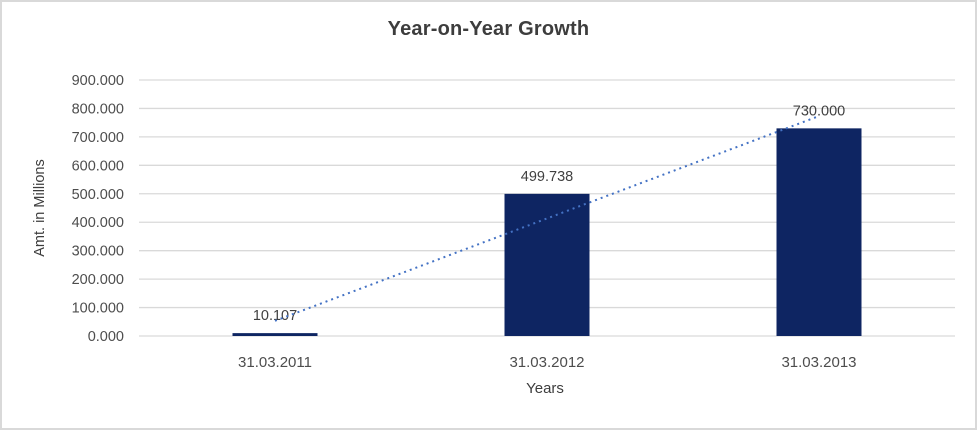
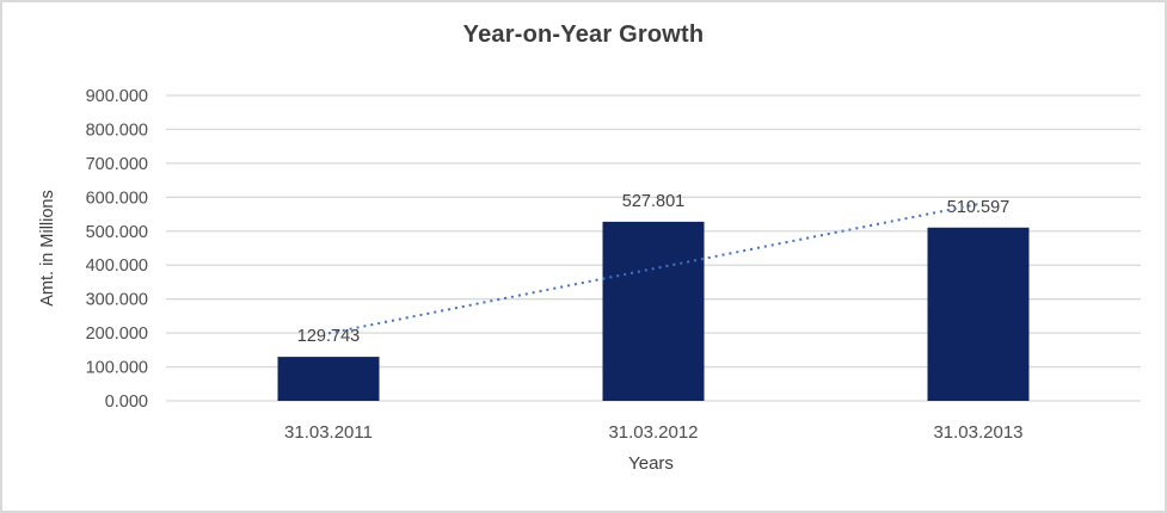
31.03.2011: 10.107 -> 129.743
31.03.2012: 499.738 -> 527.801
31.03.2013: 730.000 -> 510.597
